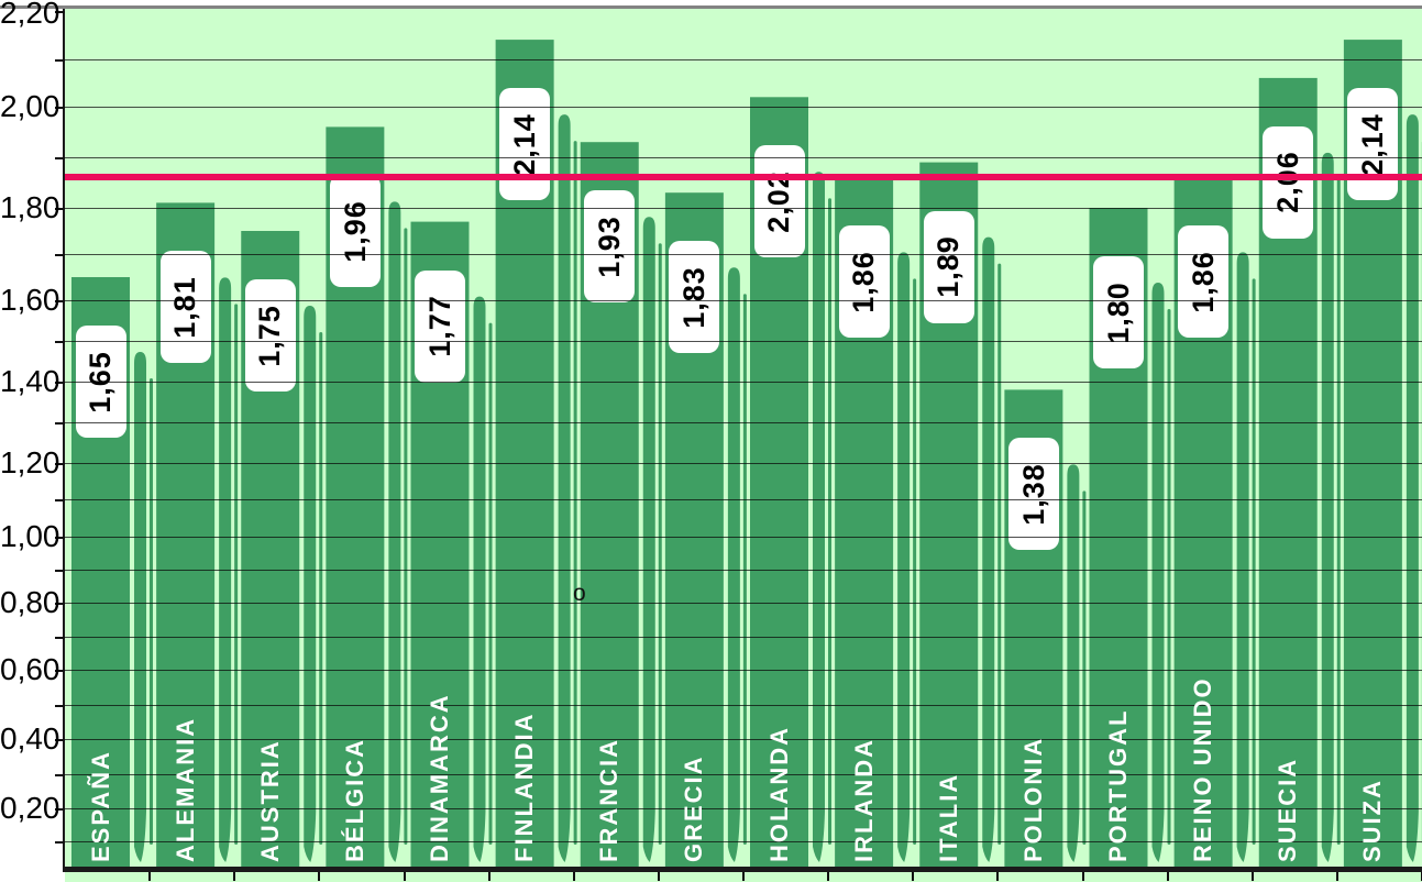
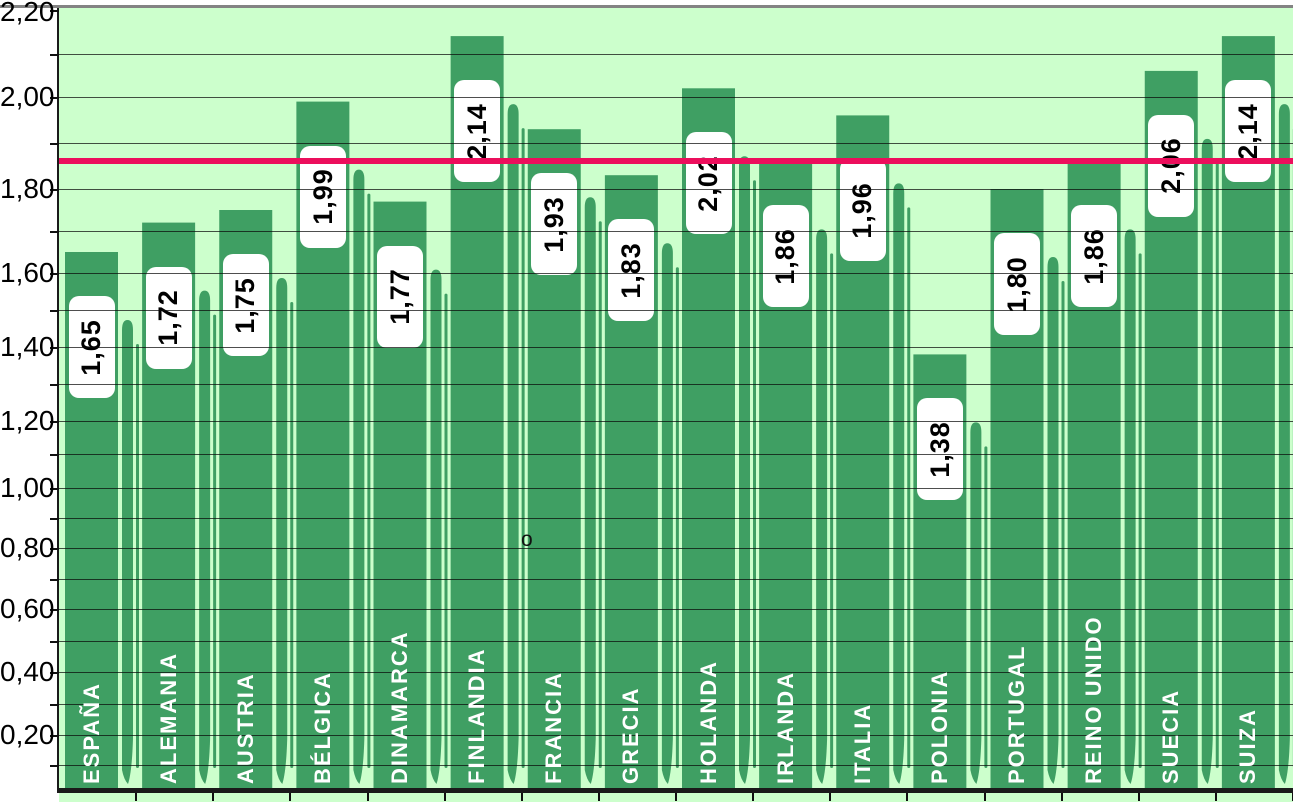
ALEMANIA: 1,81 -> 1,72
BÉLGICA: 1,96 -> 1,99
ITALIA: 1,89 -> 1,96
